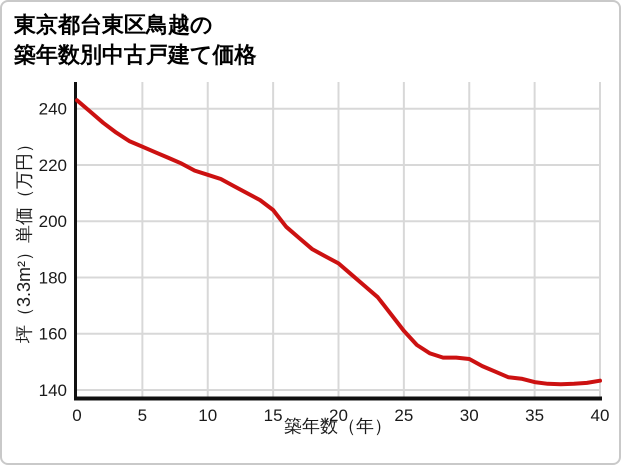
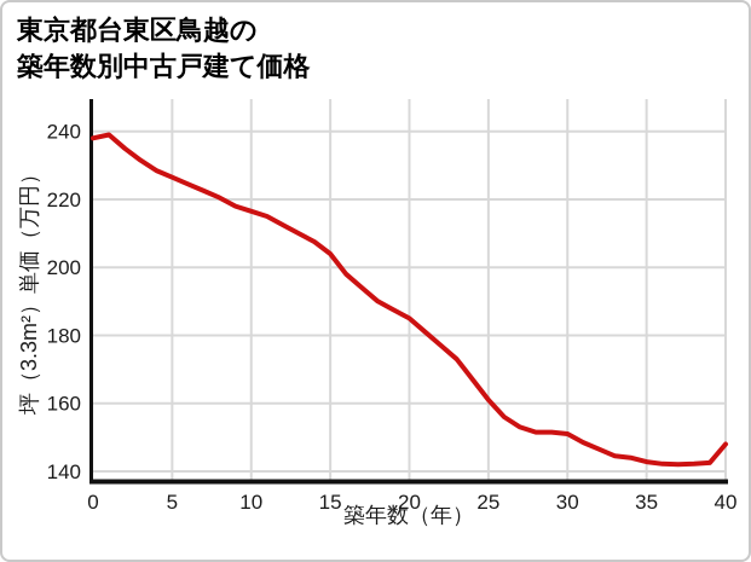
0: 243 -> 238
40: 143 -> 148
